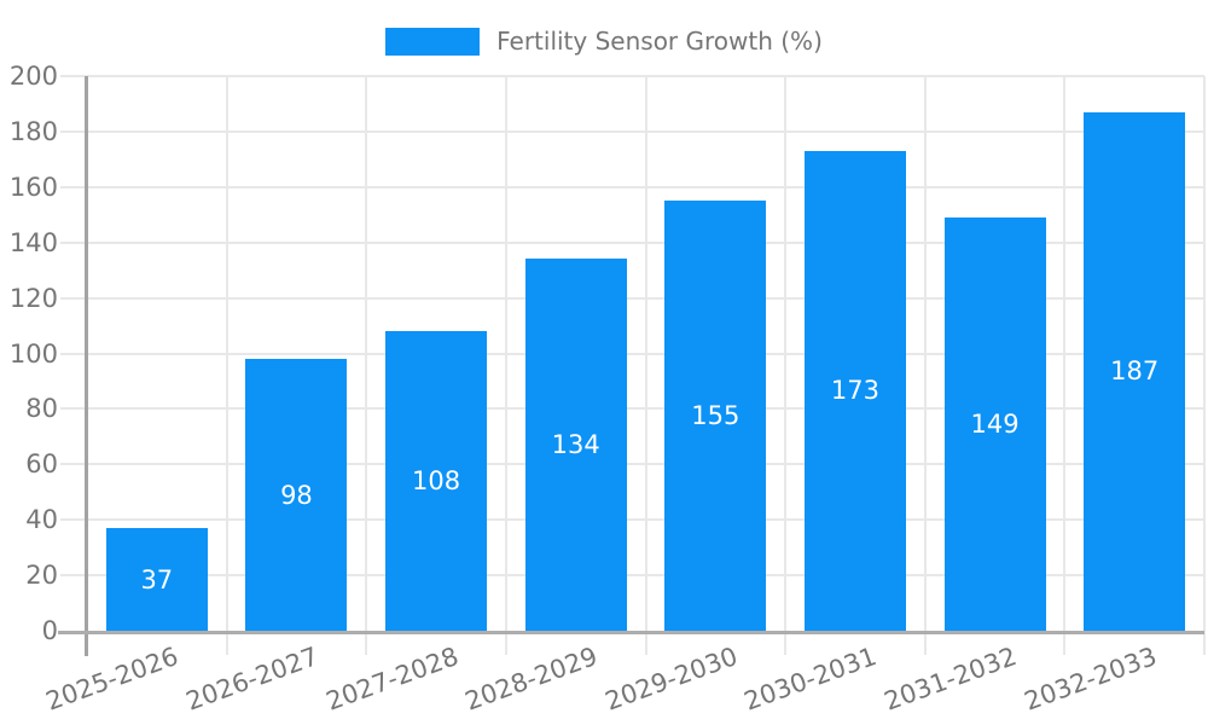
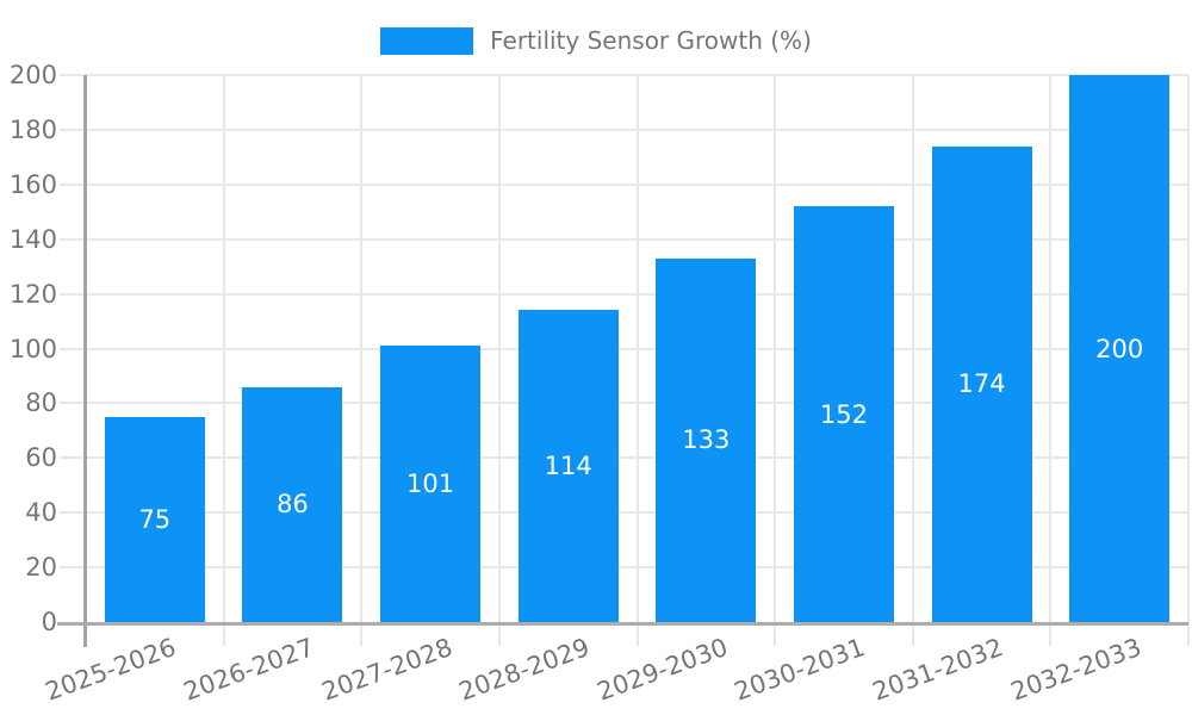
2025-2026: 37 -> 75
2026-2027: 98 -> 86
2027-2028: 108 -> 101
2028-2029: 134 -> 114
2029-2030: 155 -> 133
2030-2031: 173 -> 152
2031-2032: 149 -> 174
2032-2033: 187 -> 200
